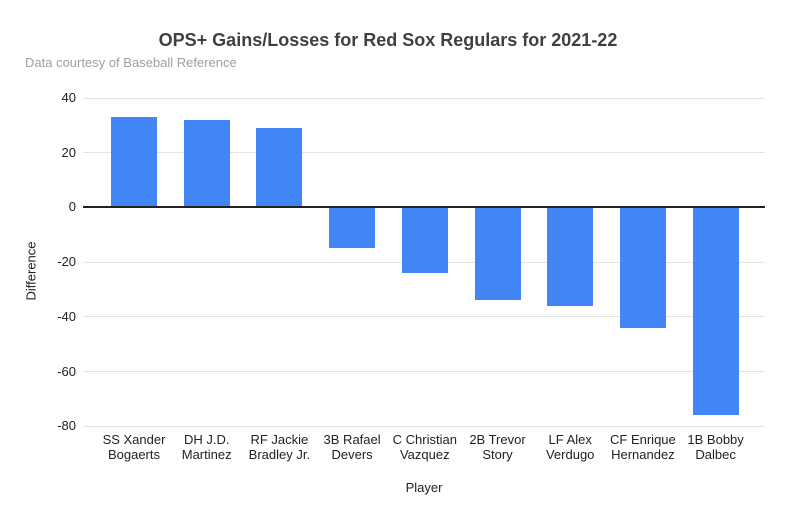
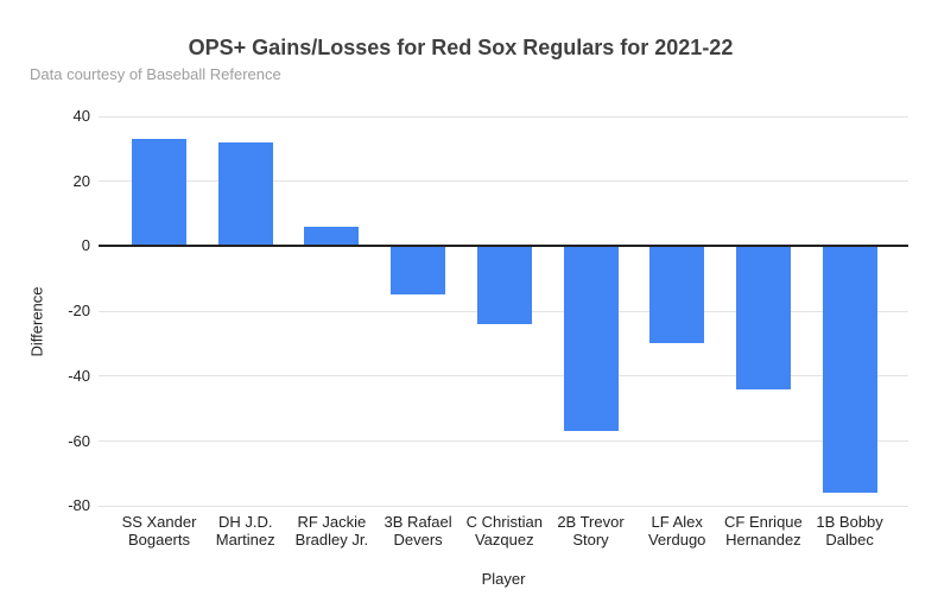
RF Jackie Bradley Jr.: 29 -> 6
2B Trevor Story: -34 -> -57
LF Alex Verdugo: -36 -> -30
